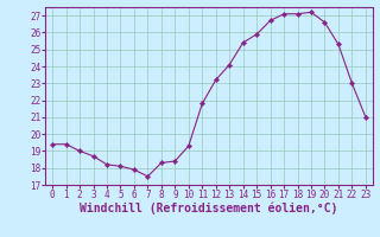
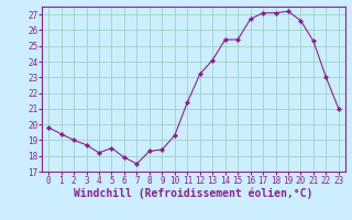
0: 19.4 -> 19.8
5: 18.1 -> 18.5
11: 21.8 -> 21.4
15: 25.9 -> 25.4
